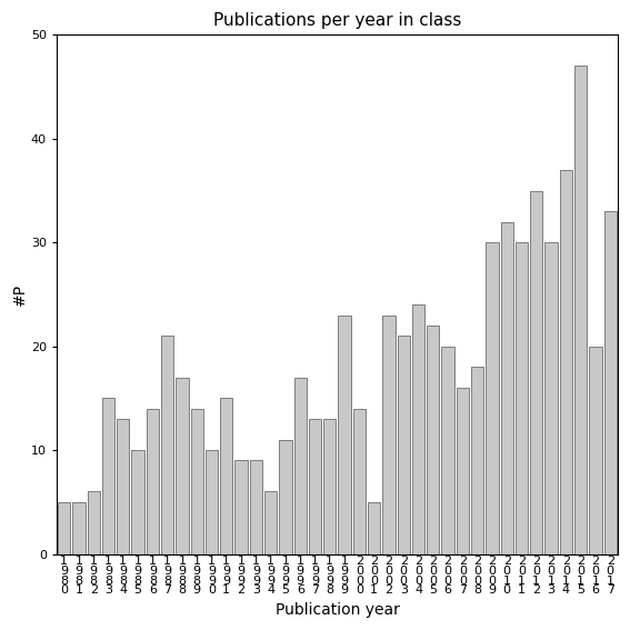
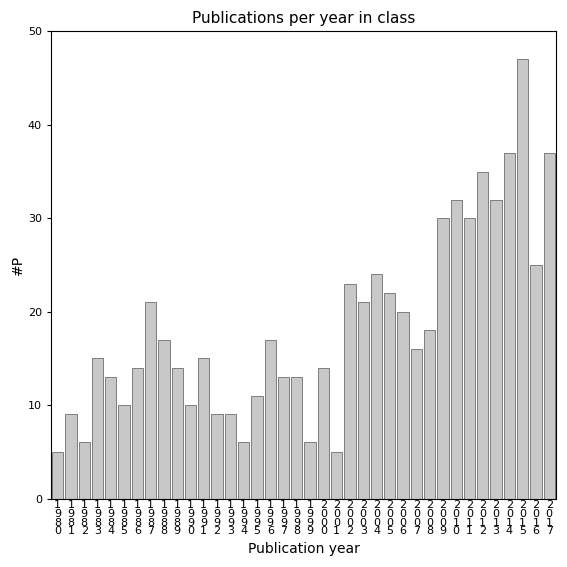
1 9 8 1: 5 -> 9
1 9 9 9: 23 -> 6
2 0 1 3: 30 -> 32
2 0 1 6: 20 -> 25
2 0 1 7: 33 -> 37
